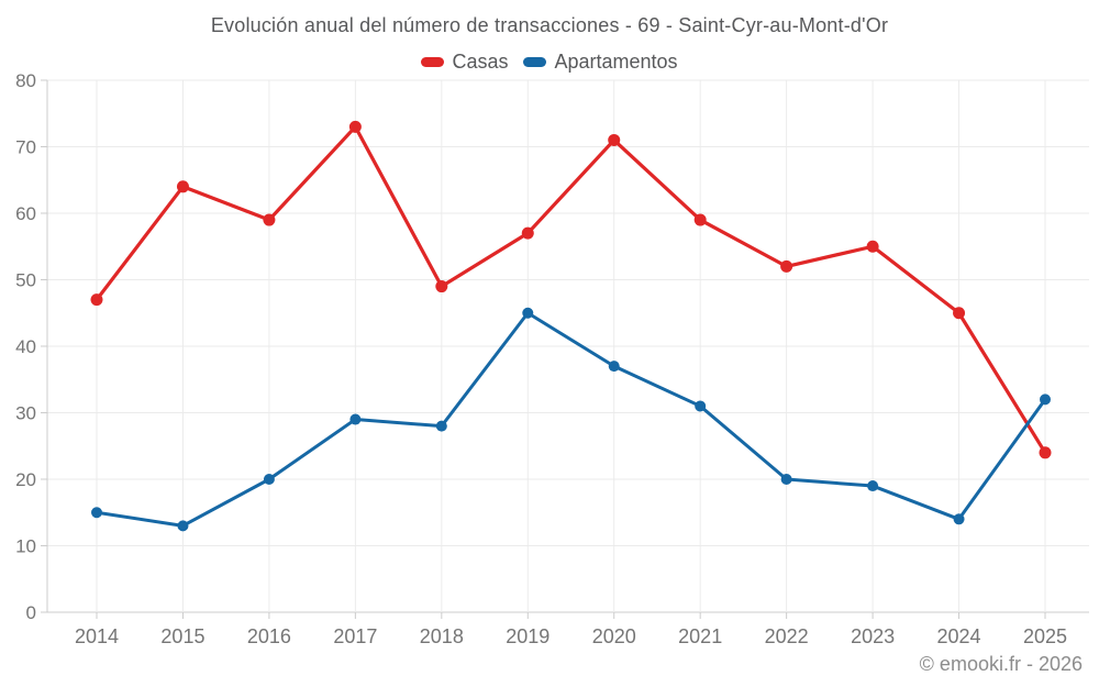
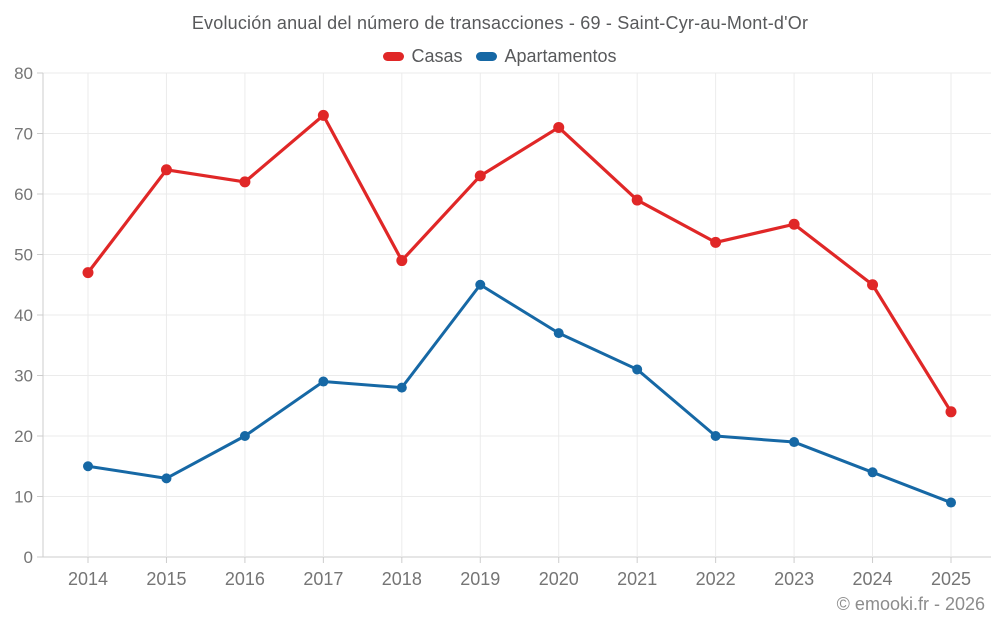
Casas/2016: 59 -> 62
Casas/2019: 57 -> 63
Apartamentos/2025: 32 -> 9
